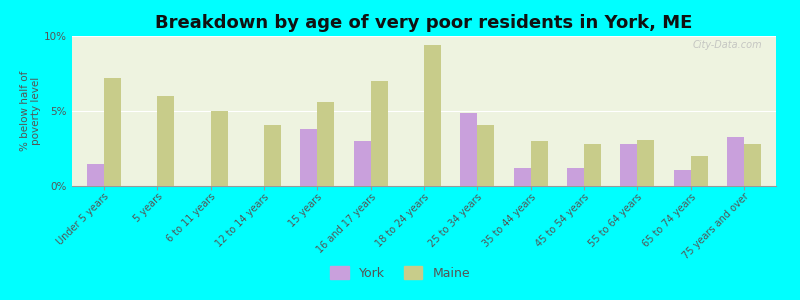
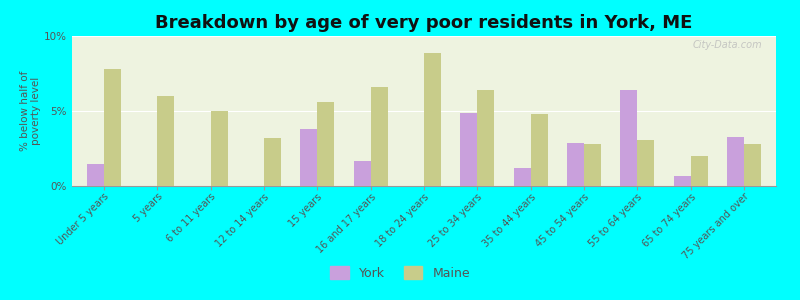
Maine/Under 5 years: 7.2% -> 7.8%
Maine/12 to 14 years: 4.1% -> 3.2%
York/16 and 17 years: 3.0% -> 1.7%
Maine/16 and 17 years: 7.0% -> 6.6%
Maine/18 to 24 years: 9.4% -> 8.9%
Maine/25 to 34 years: 4.1% -> 6.4%
Maine/35 to 44 years: 3.0% -> 4.8%
York/45 to 54 years: 1.2% -> 2.9%
York/55 to 64 years: 2.8% -> 6.4%
York/65 to 74 years: 1.1% -> 0.7%
